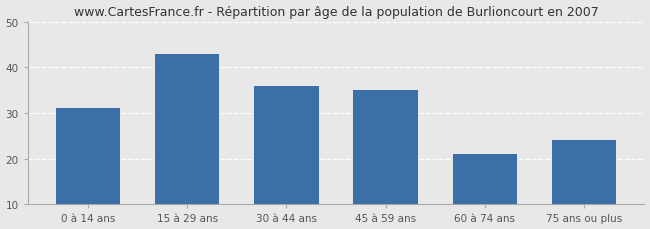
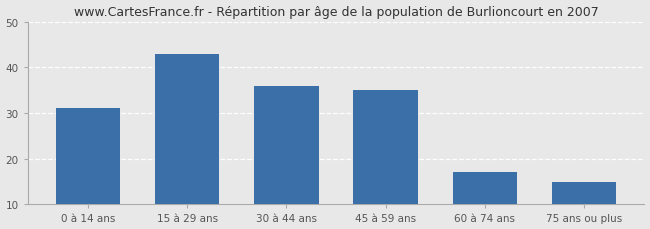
60 à 74 ans: 21 -> 17
75 ans ou plus: 24 -> 15
